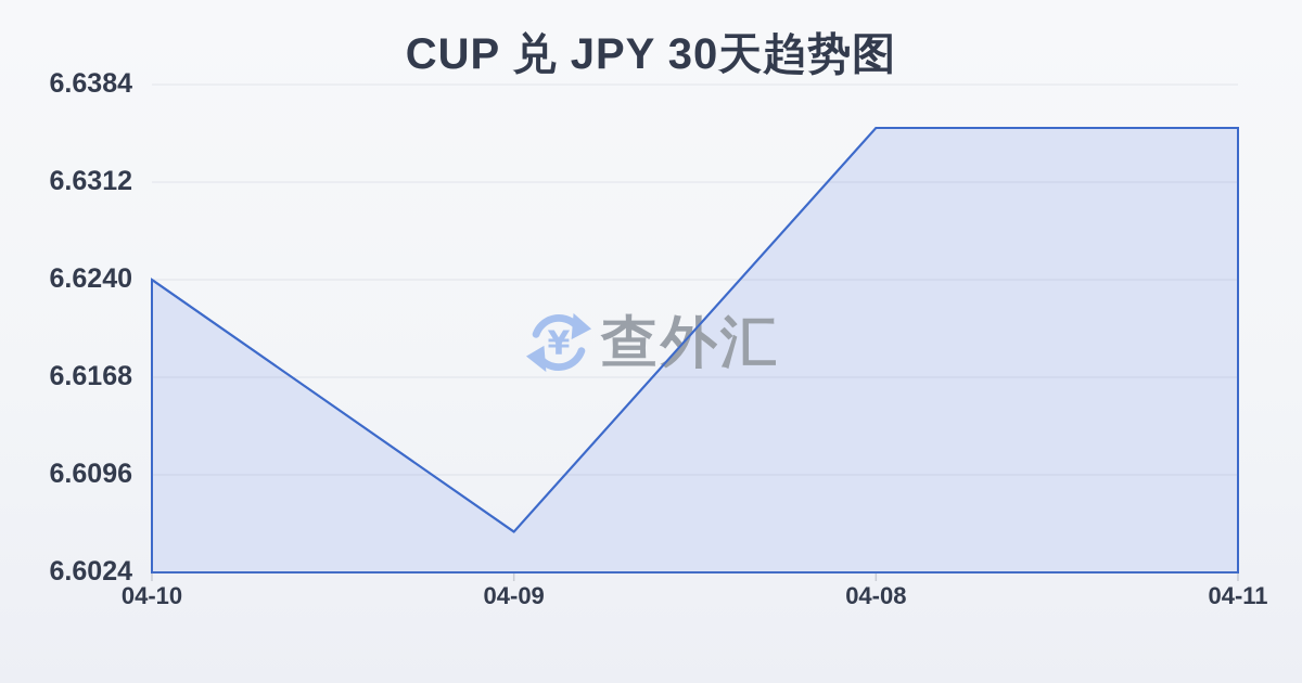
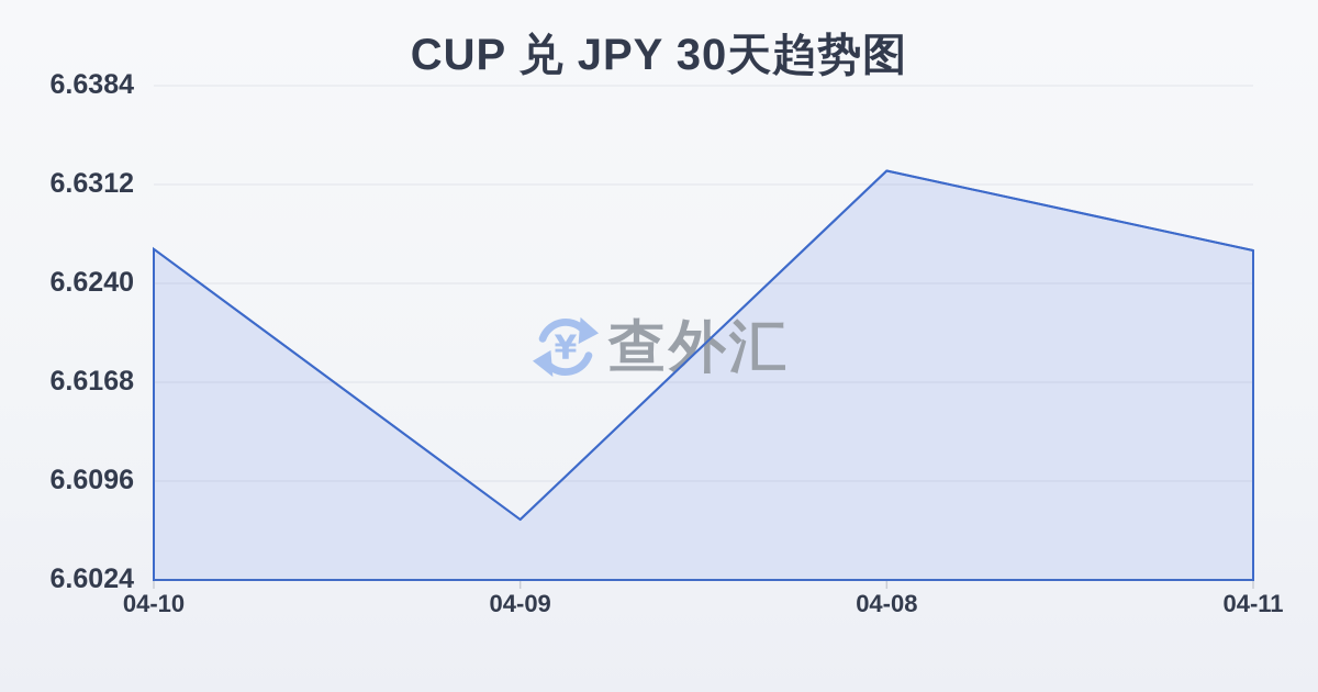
04-10: 6.6240 -> 6.6265
04-09: 6.6054 -> 6.6068
04-08: 6.6352 -> 6.6322
04-11: 6.6352 -> 6.6264
